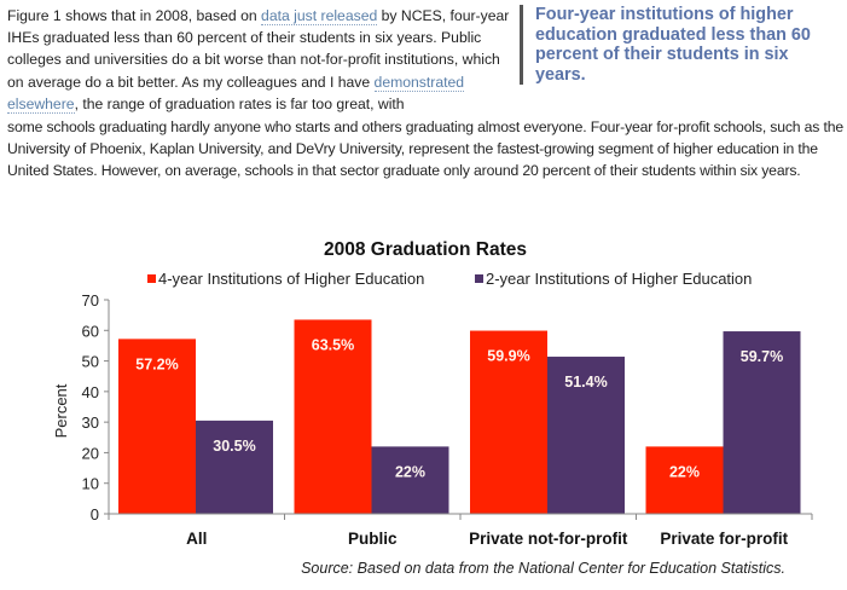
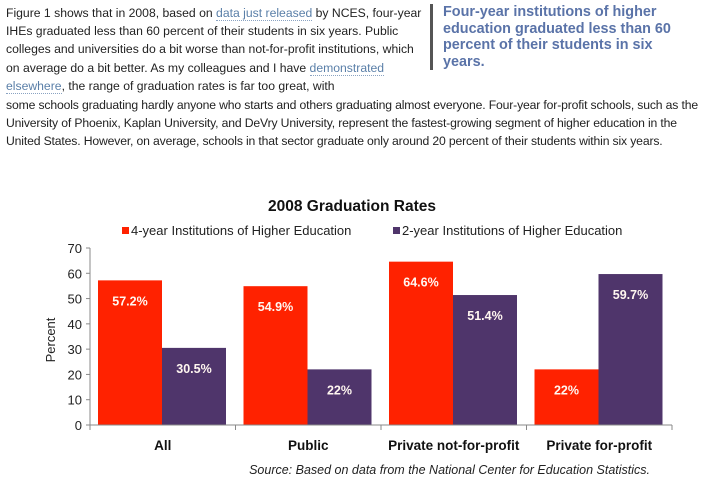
4-year Institutions of Higher Education/Public: 63.5% -> 54.9%
4-year Institutions of Higher Education/Private not-for-profit: 59.9% -> 64.6%
